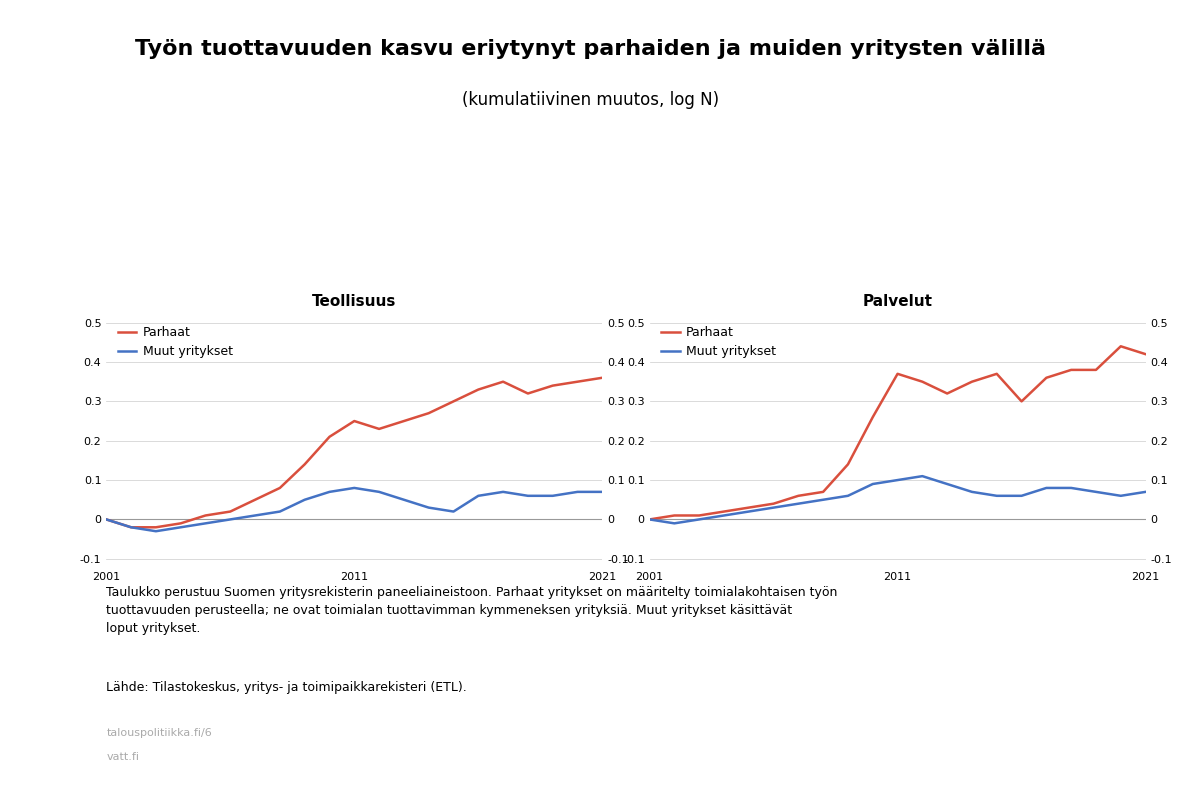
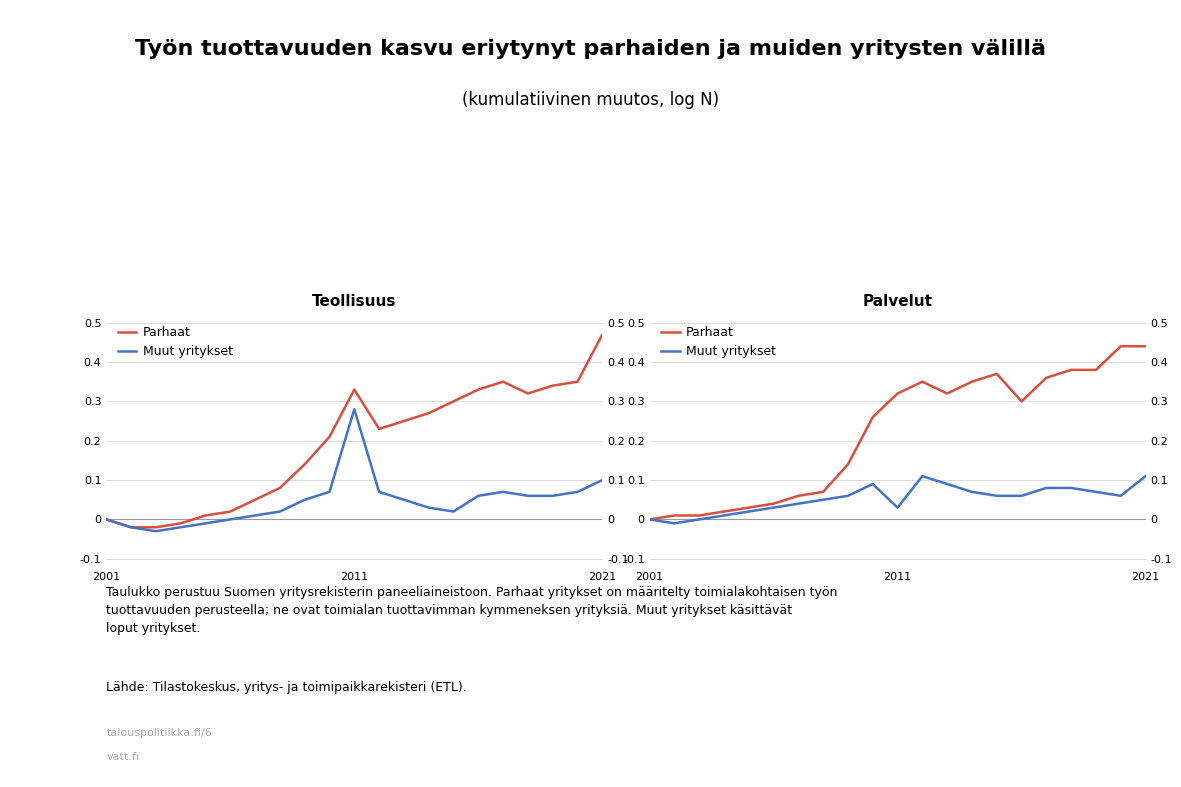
Teollisuus/Parhaat/2011: 0.25 -> 0.33
Teollisuus/Muut yritykset/2011: 0.08 -> 0.28
Teollisuus/Parhaat/2021: 0.36 -> 0.47
Teollisuus/Muut yritykset/2021: 0.07 -> 0.10
Palvelut/Parhaat/2011: 0.37 -> 0.32
Palvelut/Muut yritykset/2011: 0.10 -> 0.03
Palvelut/Parhaat/2021: 0.42 -> 0.44
Palvelut/Muut yritykset/2021: 0.07 -> 0.11
